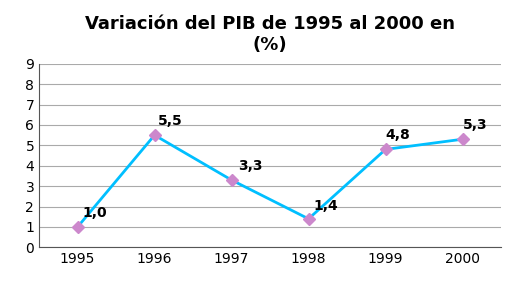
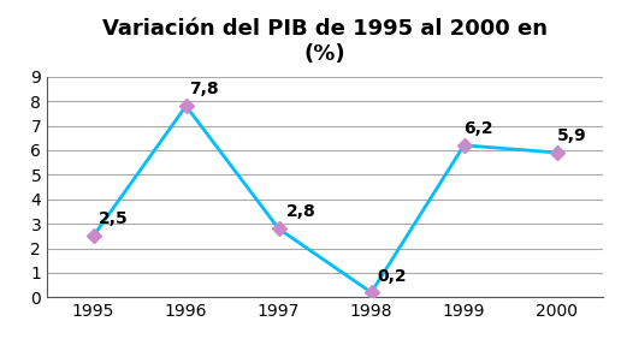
1995: 1,0 -> 2,5
1996: 5,5 -> 7,8
1997: 3,3 -> 2,8
1998: 1,4 -> 0,2
1999: 4,8 -> 6,2
2000: 5,3 -> 5,9
